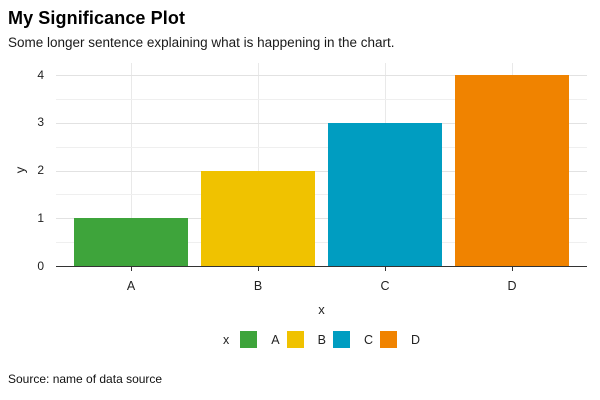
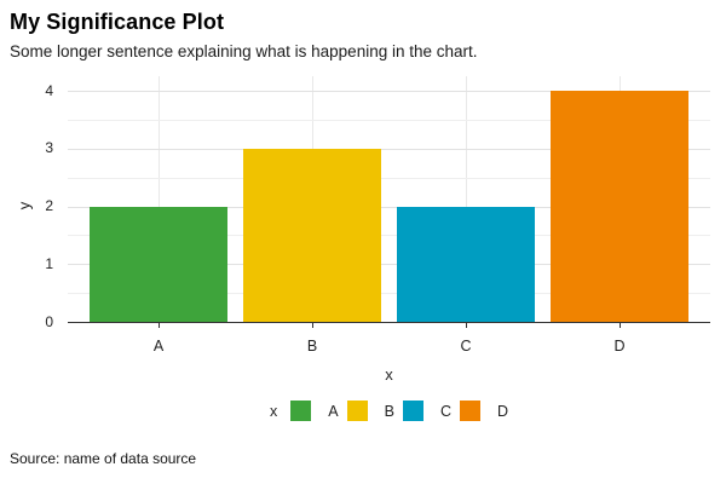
A: 1 -> 2
B: 2 -> 3
C: 3 -> 2
